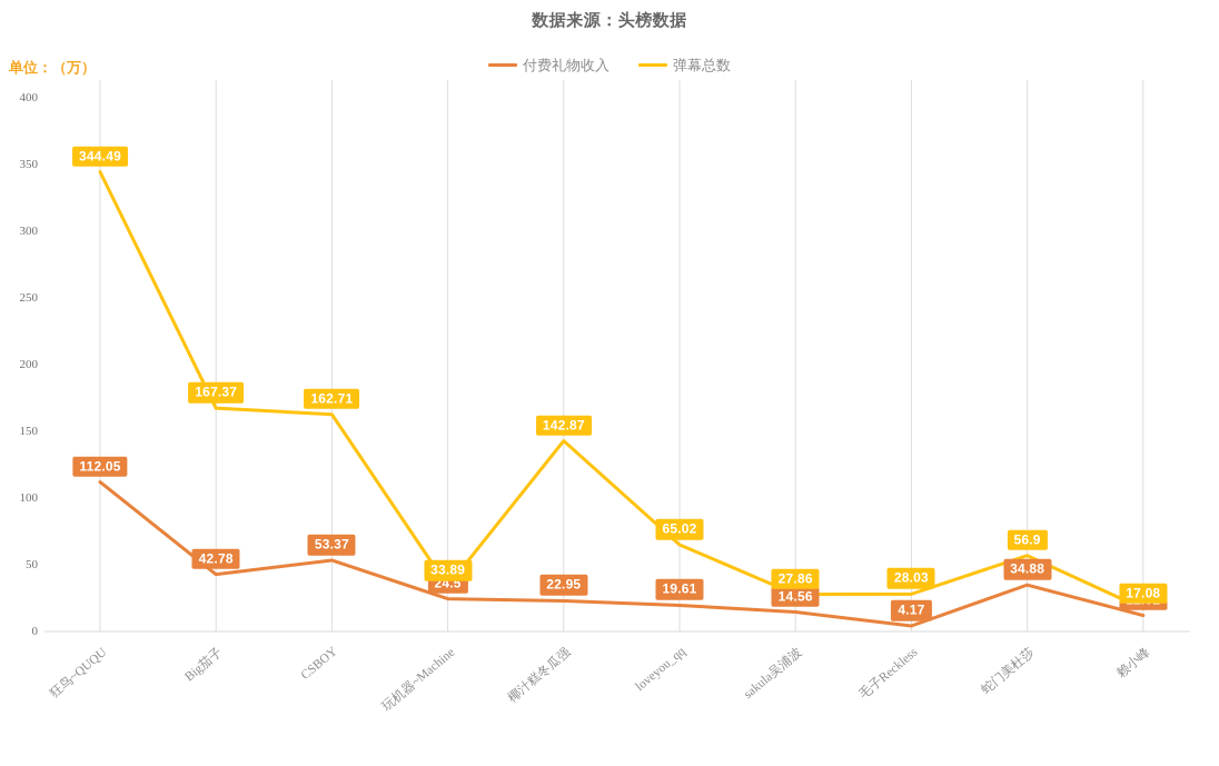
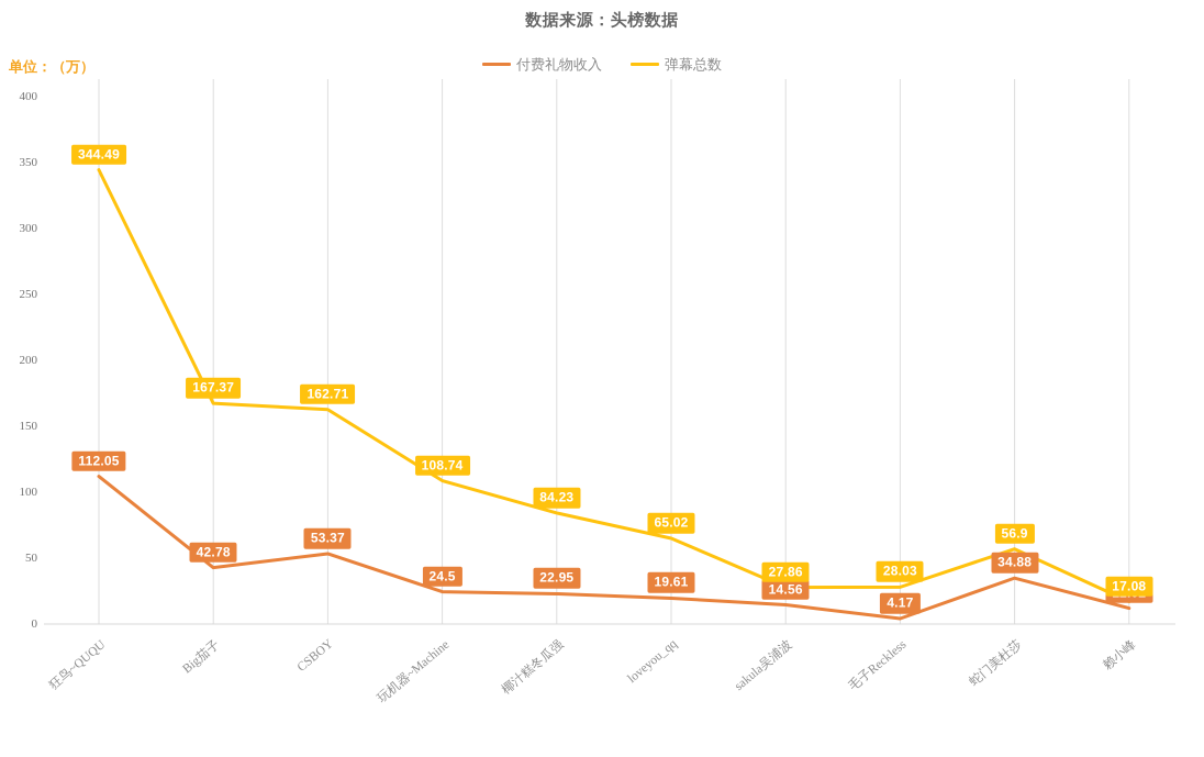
弹幕总数/玩机器~Machine: 33.89 -> 108.74
弹幕总数/椰汁糕冬瓜强: 142.87 -> 84.23
